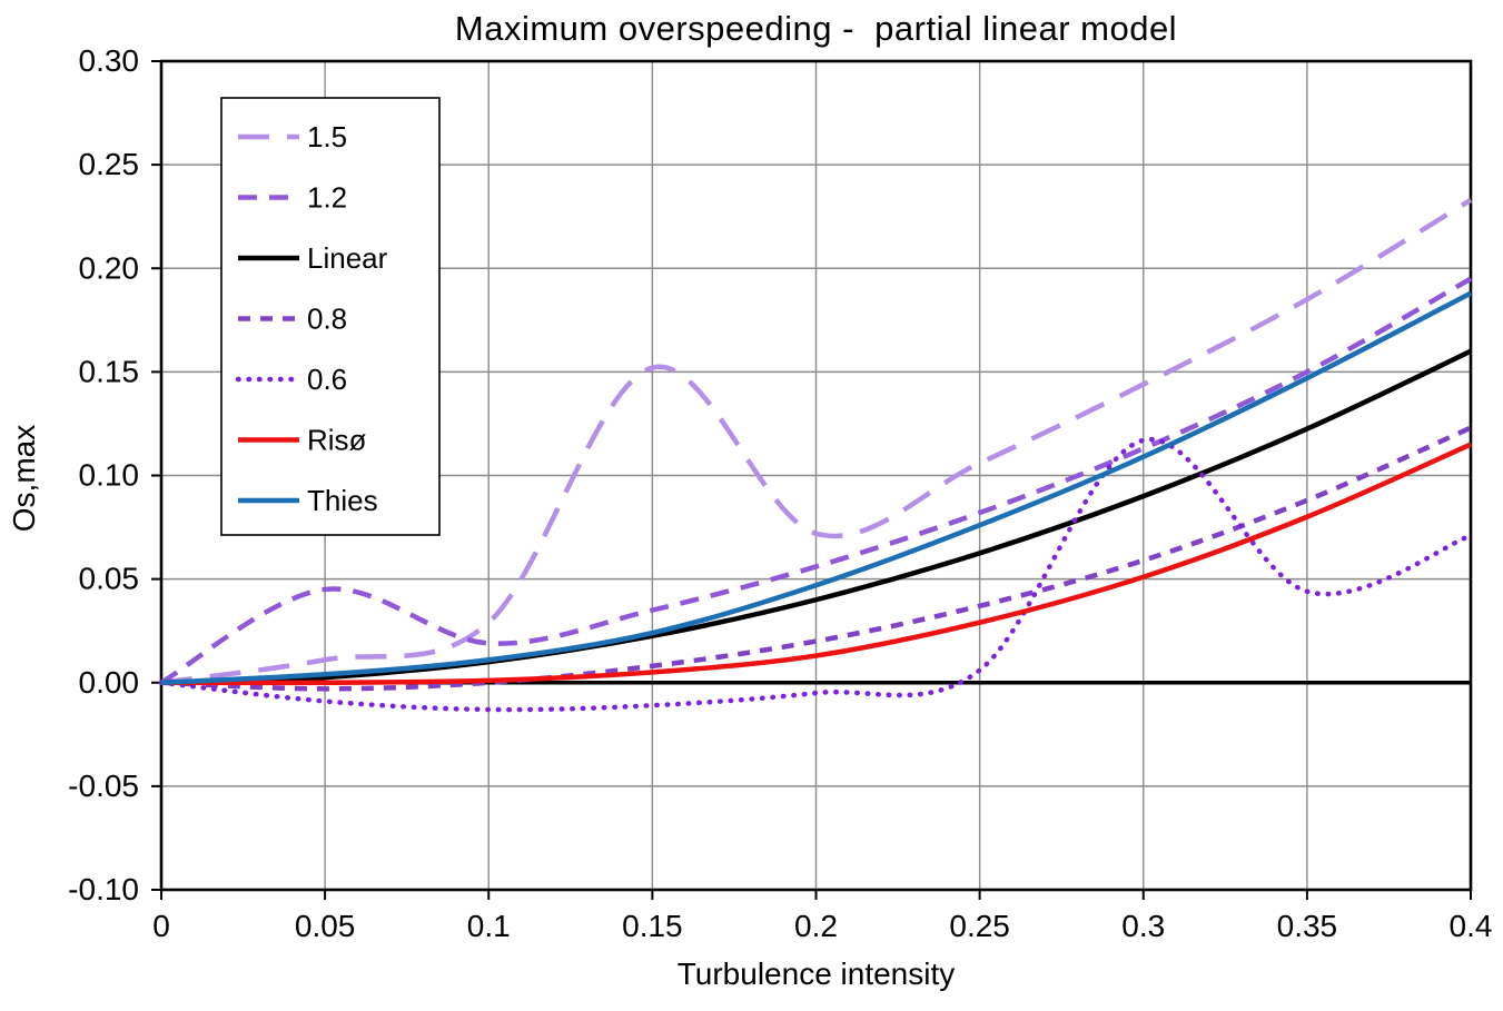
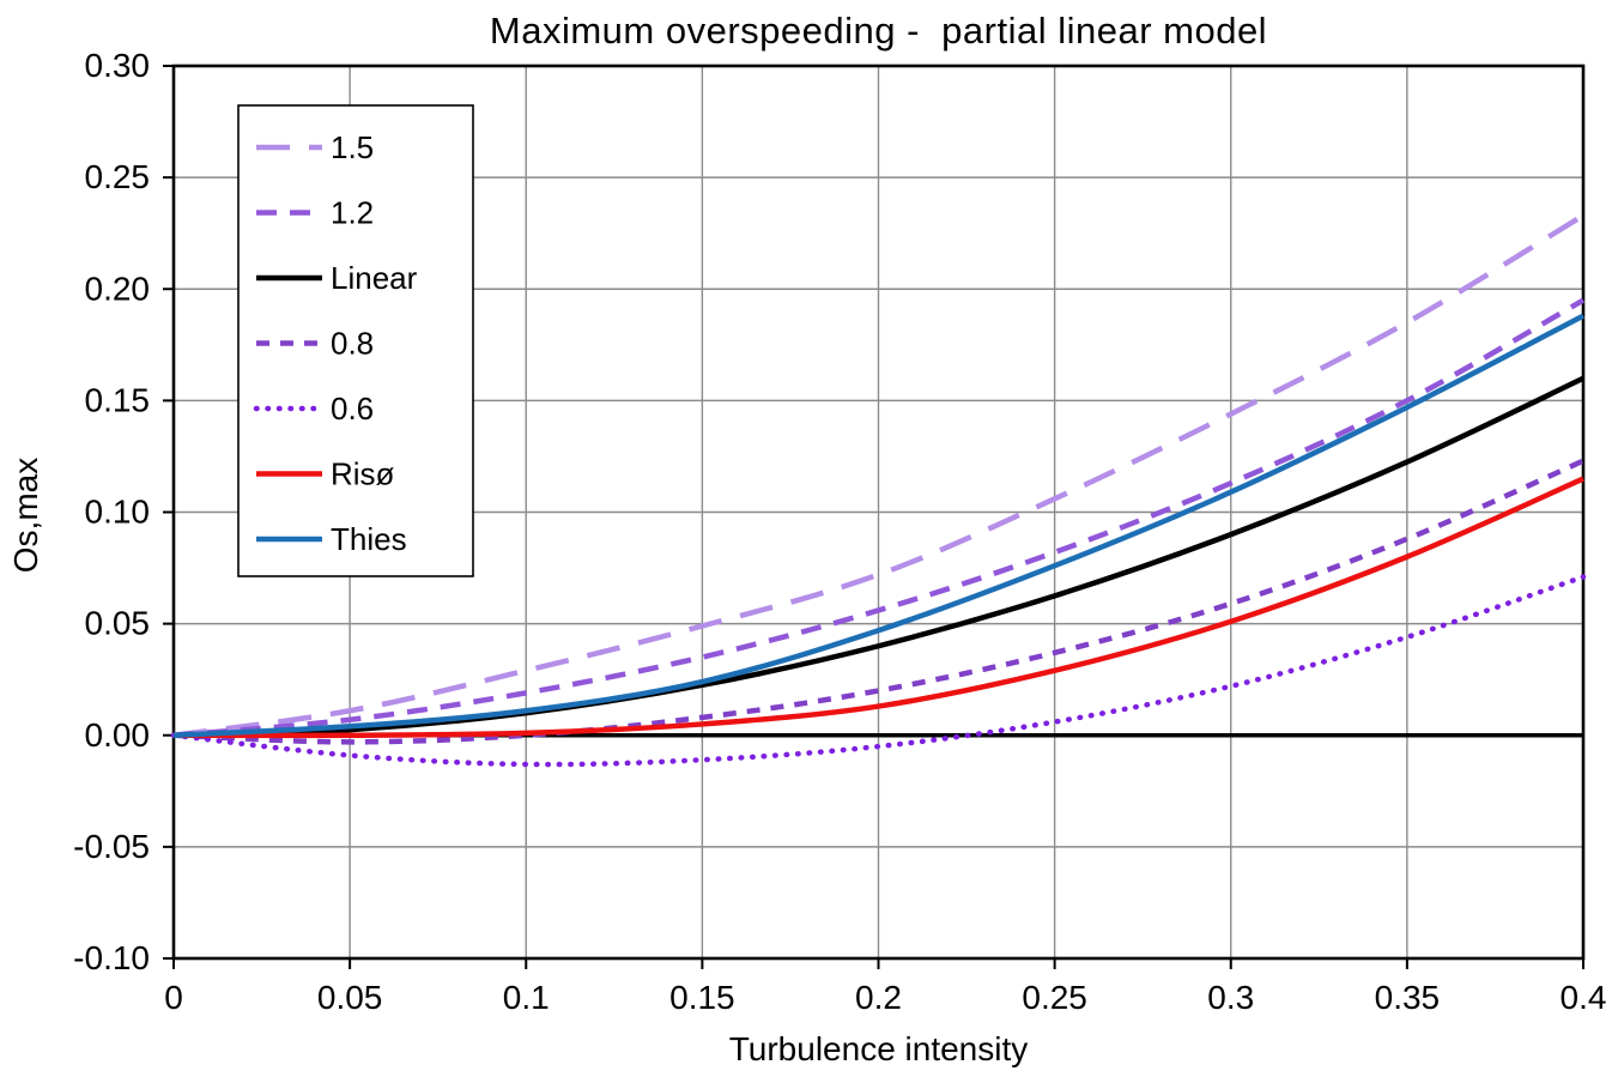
1.2/0.05: 0.045 -> 0.007
1.5/0.15: 0.152 -> 0.049
0.6/0.3: 0.117 -> 0.022
